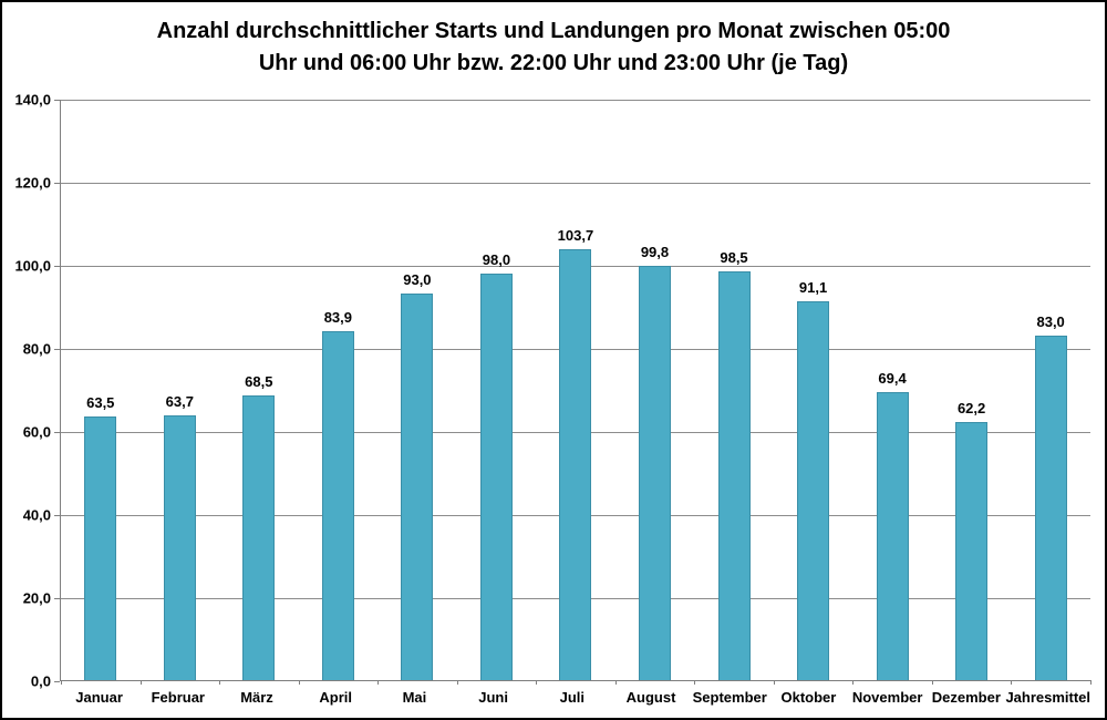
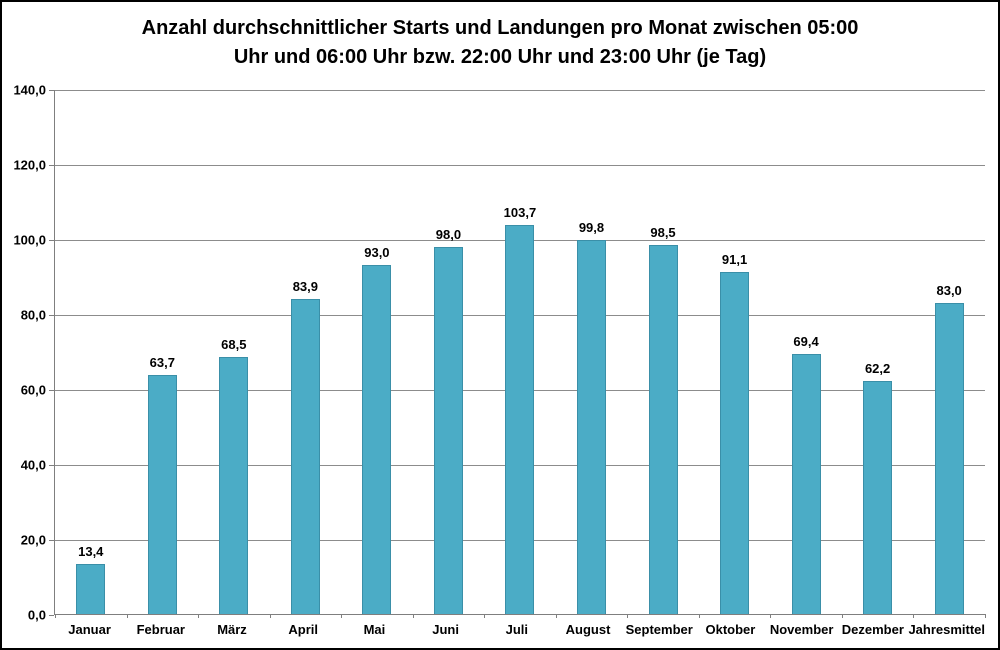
Januar: 63,5 -> 13,4
